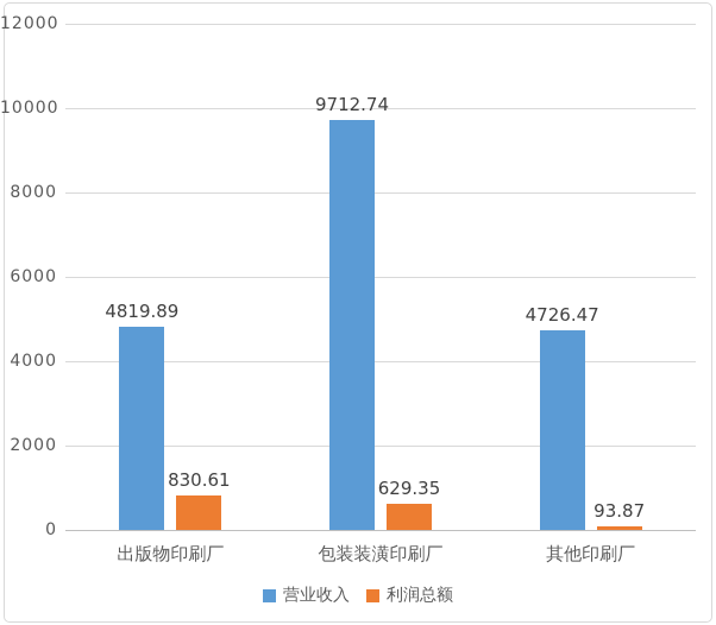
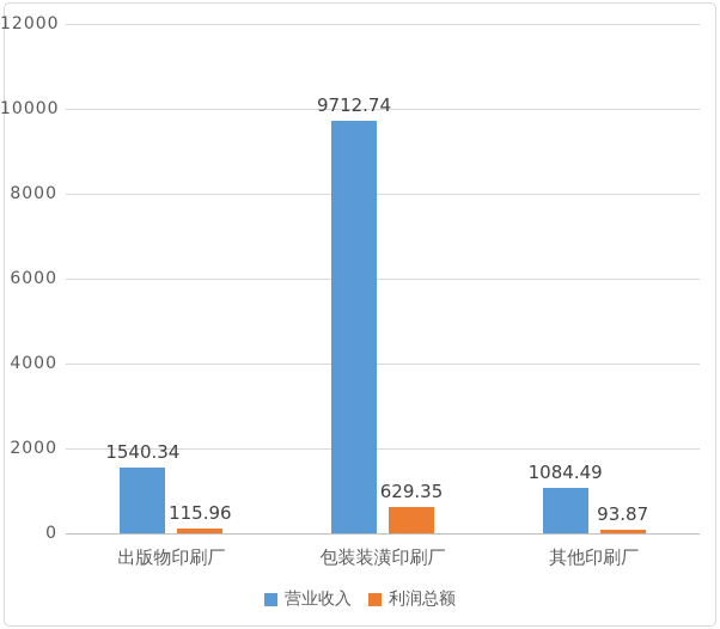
营业收入/出版物印刷厂: 4819.89 -> 1540.34
利润总额/出版物印刷厂: 830.61 -> 115.96
营业收入/其他印刷厂: 4726.47 -> 1084.49
